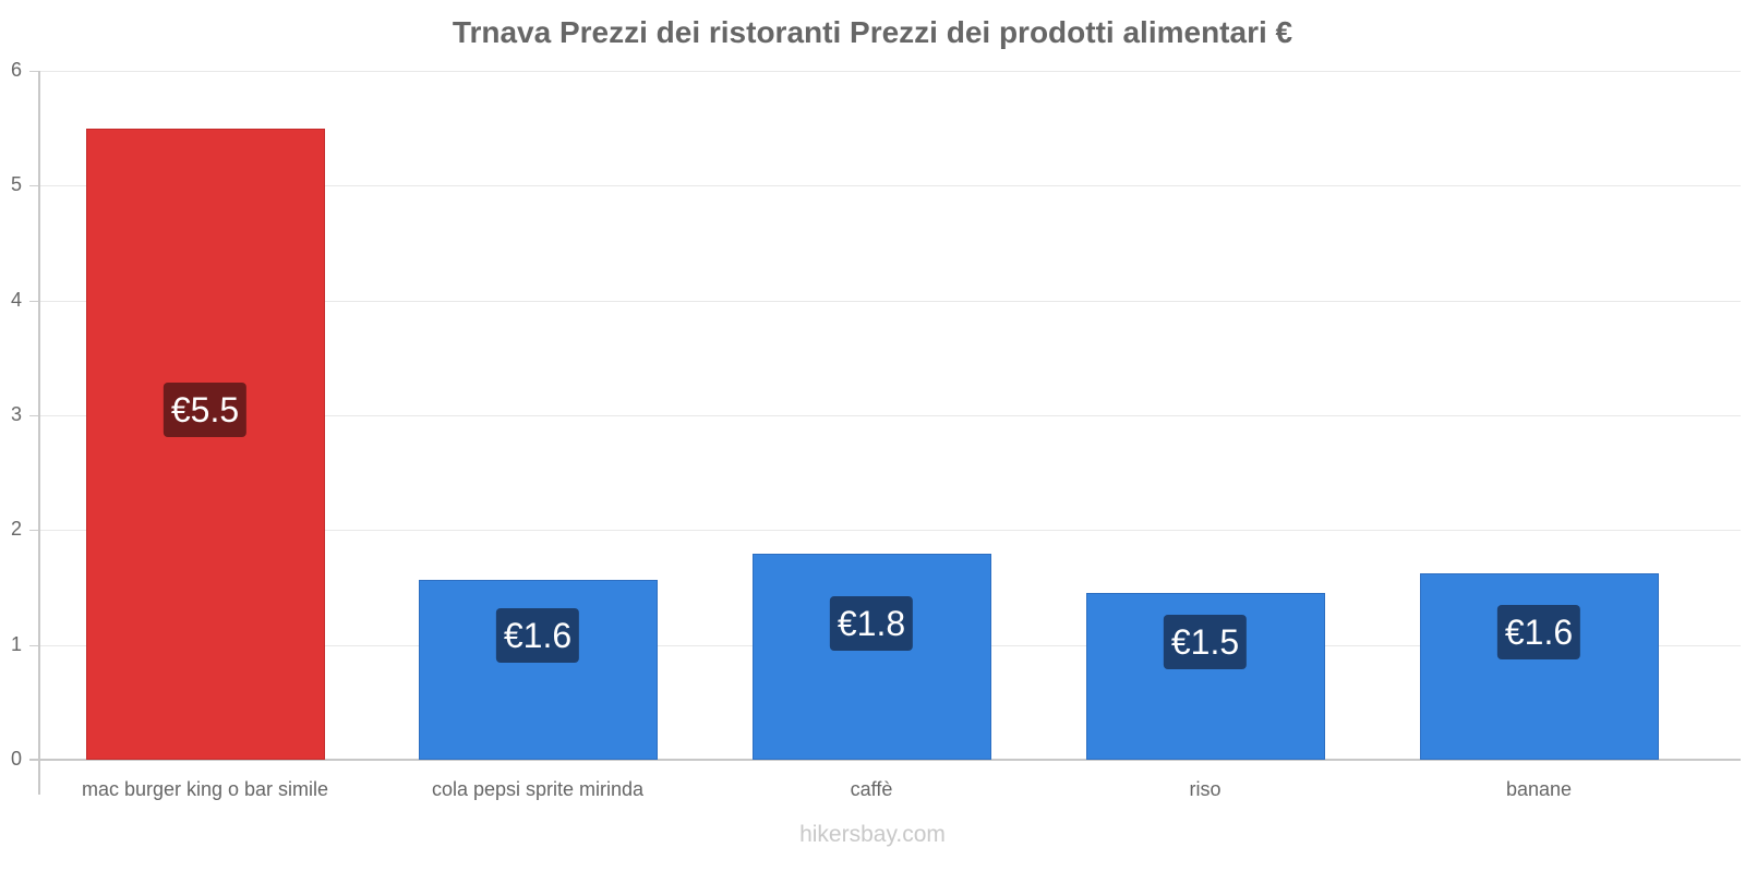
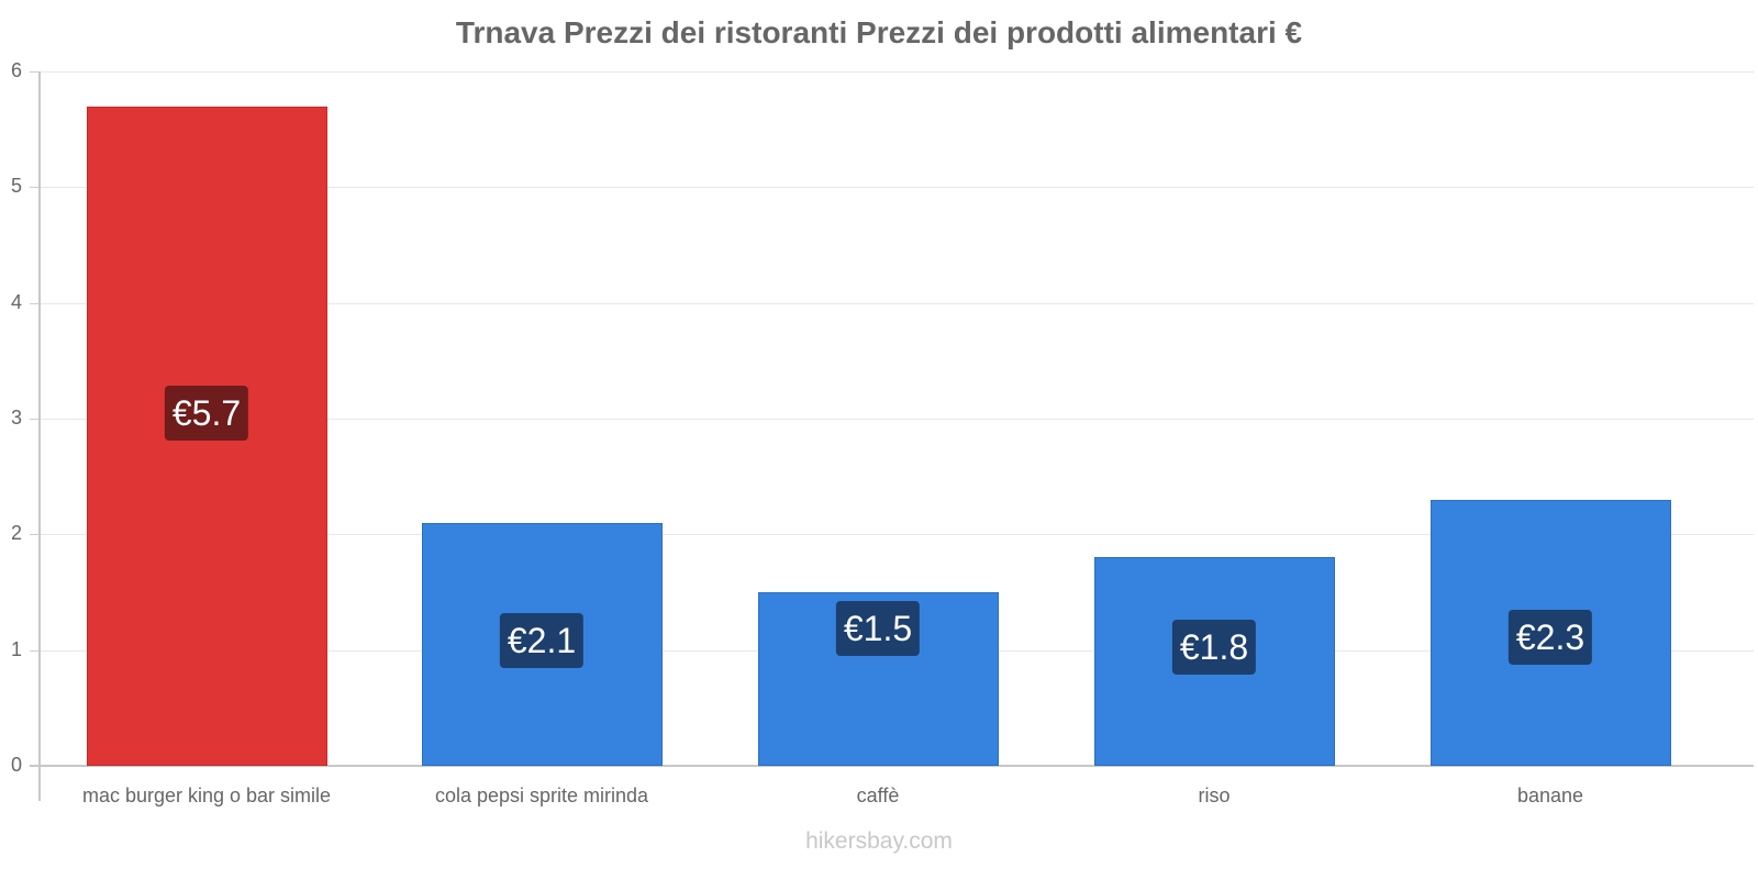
mac burger king o bar simile: €5.5 -> €5.7
cola pepsi sprite mirinda: €1.6 -> €2.1
caffè: €1.8 -> €1.5
riso: €1.5 -> €1.8
banane: €1.6 -> €2.3
